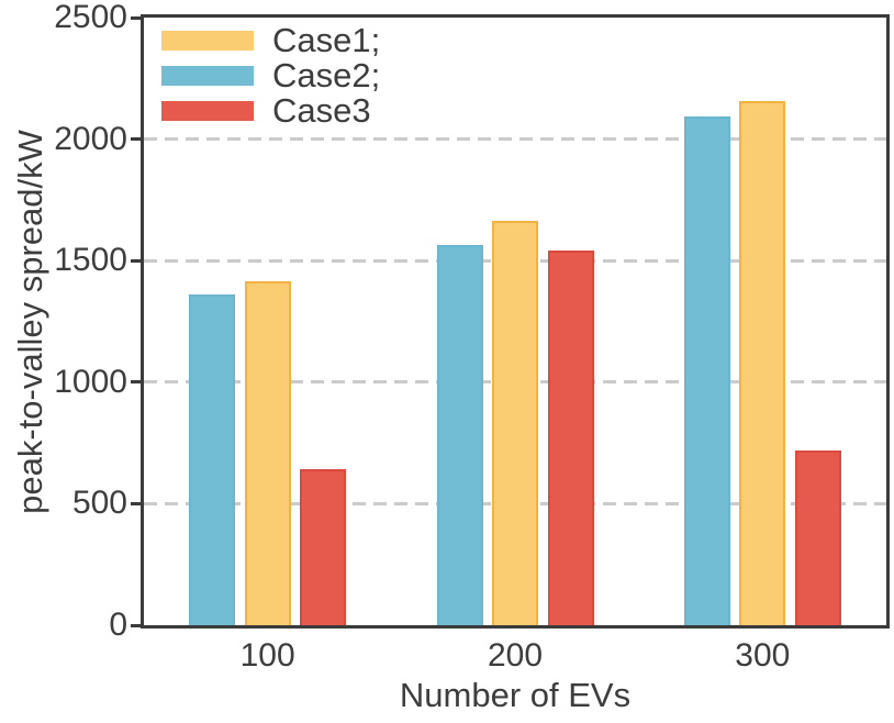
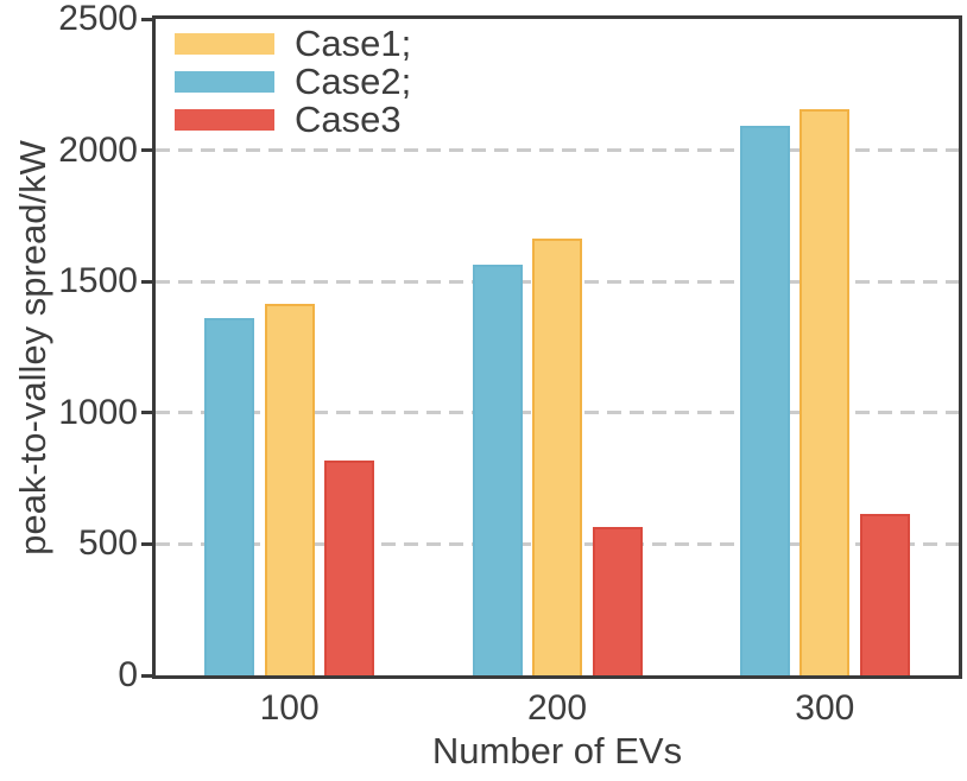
Case3/100: 640 -> 820
Case3/200: 1540 -> 560
Case3/300: 720 -> 620
